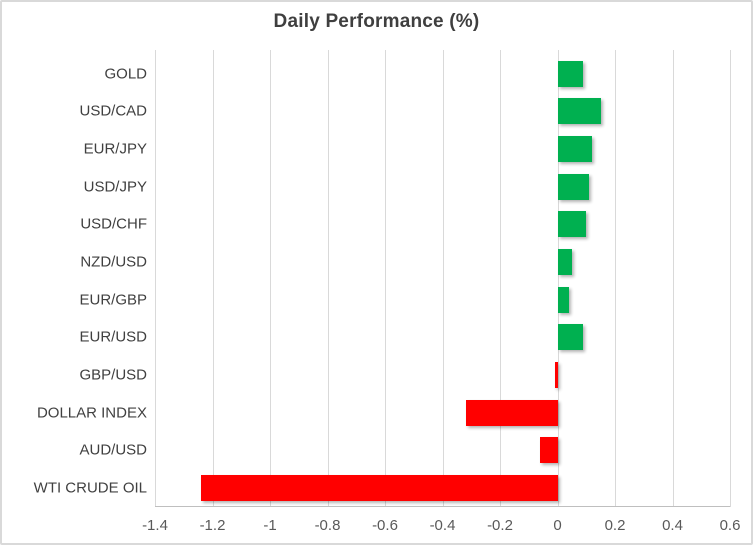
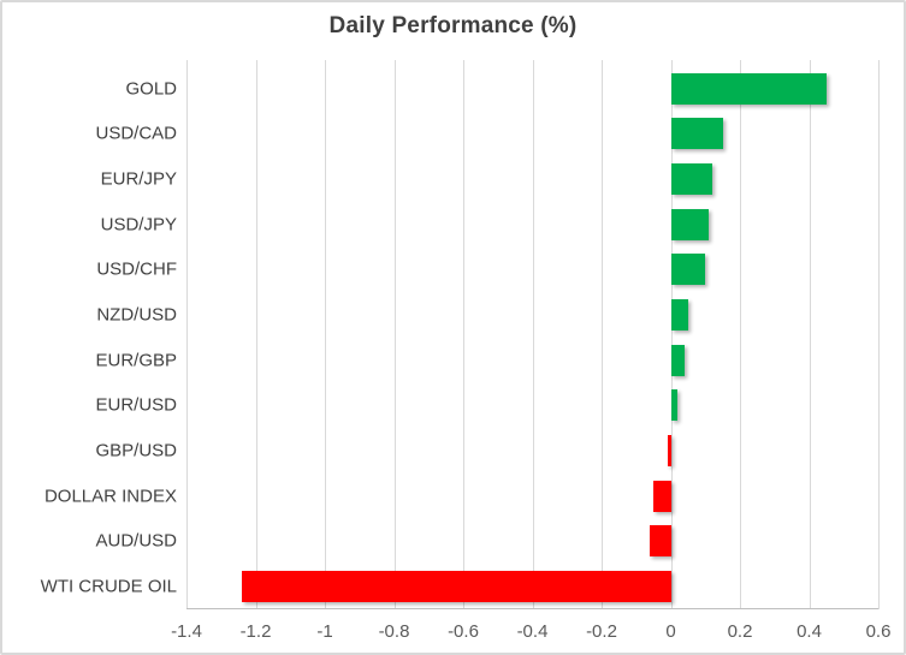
GOLD: 0.09 -> 0.45
EUR/USD: 0.09 -> 0.02
DOLLAR INDEX: -0.32 -> -0.05
